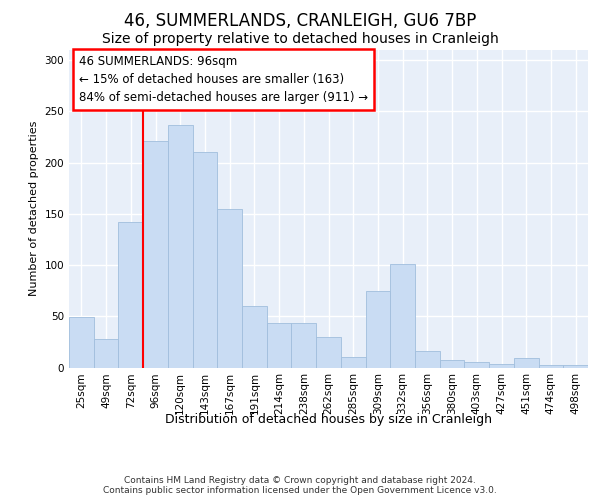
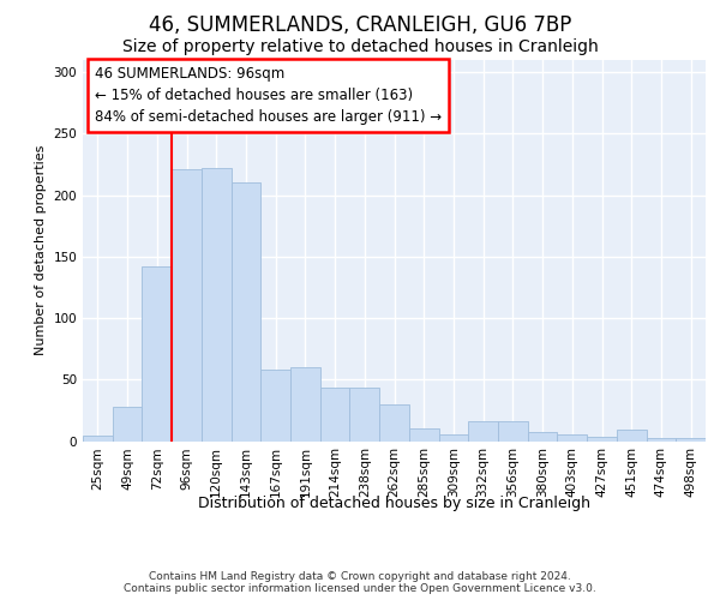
25sqm: 49 -> 4
120sqm: 237 -> 222
167sqm: 155 -> 58
309sqm: 75 -> 5
332sqm: 101 -> 16
